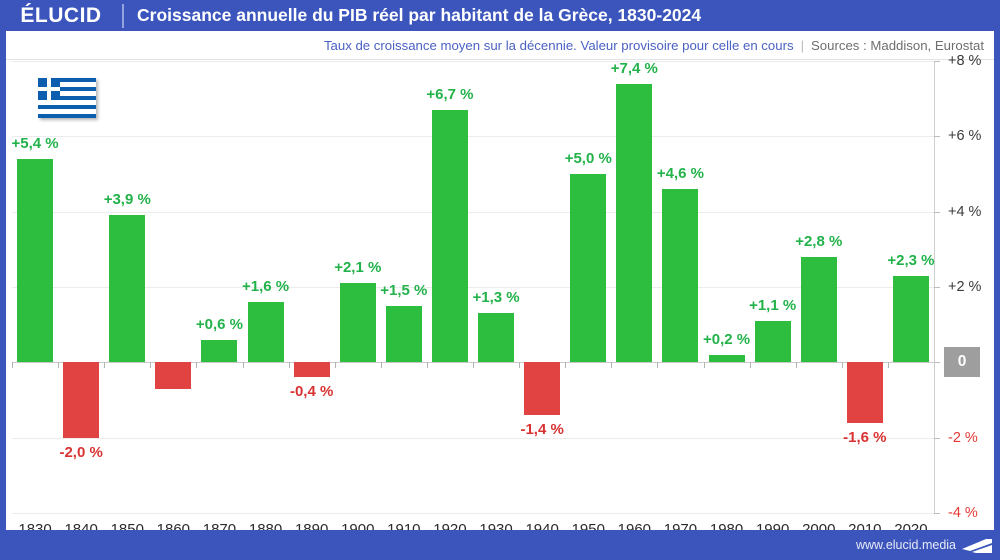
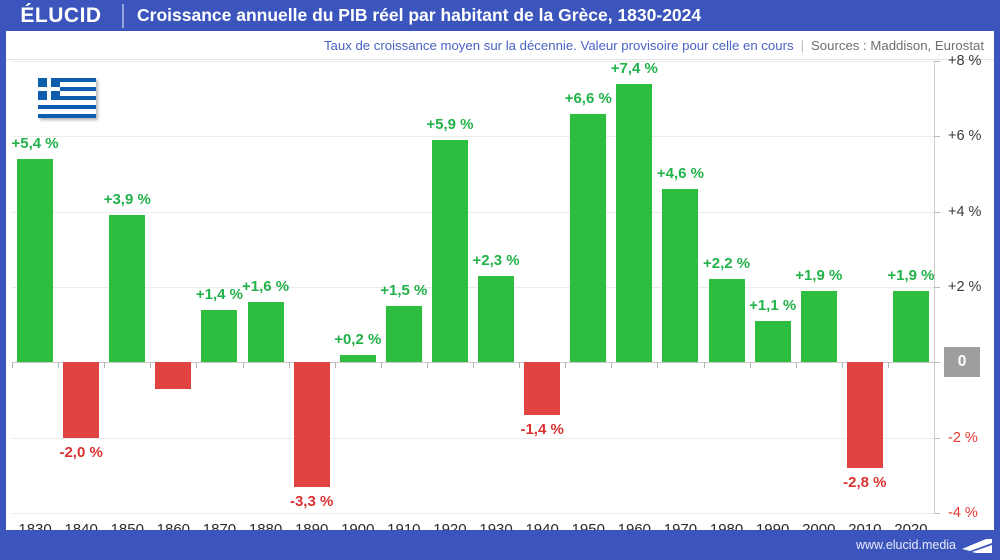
1870: +0,6 -> +1,4
1890: -0,4 -> -3,3
1900: +2,1 -> +0,2
1920: +6,7 -> +5,9
1930: +1,3 -> +2,3
1950: +5,0 -> +6,6
1980: +0,2 -> +2,2
2000: +2,8 -> +1,9
2010: -1,6 -> -2,8
2020: +2,3 -> +1,9
